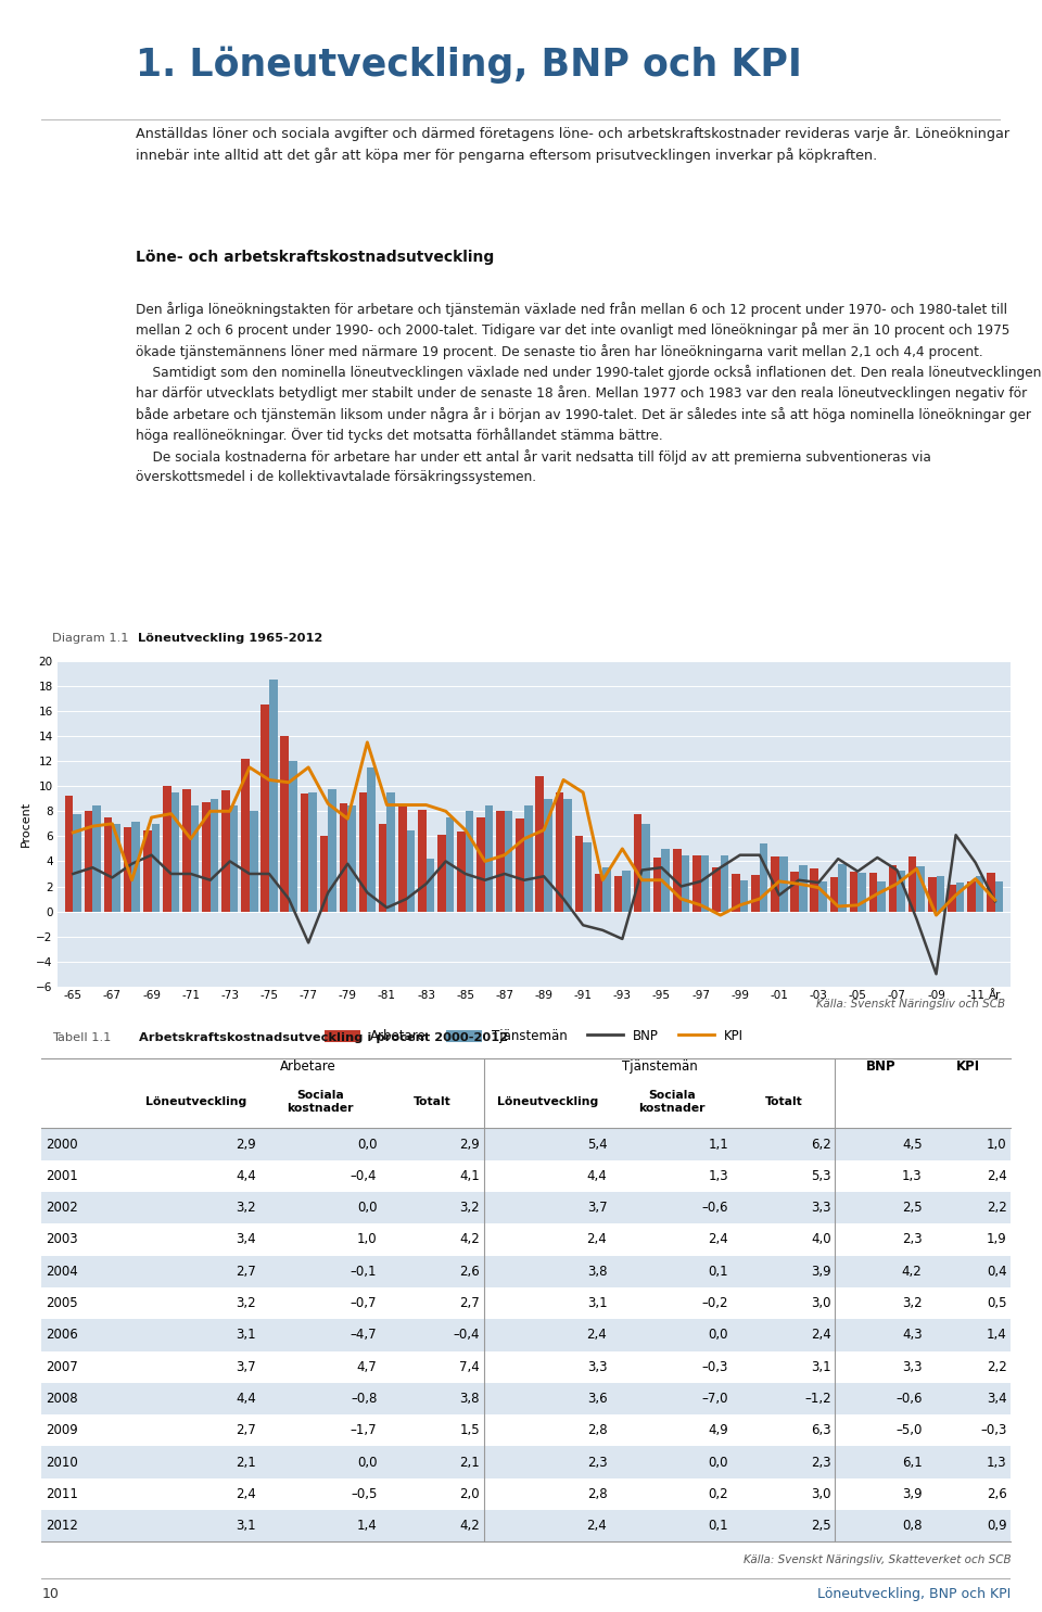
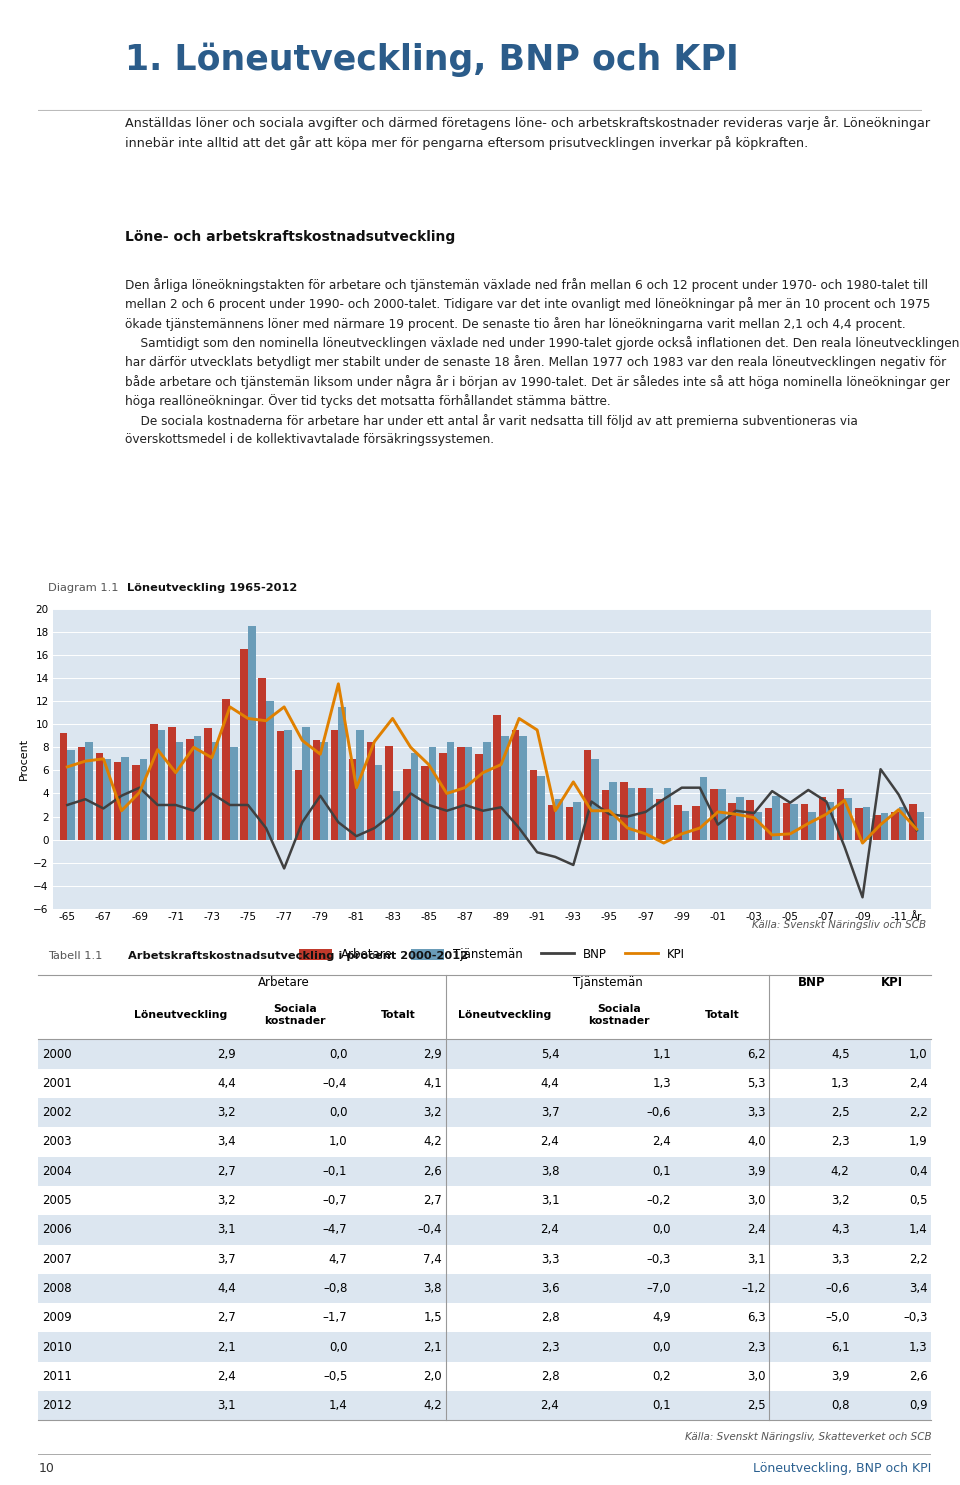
KPI/-69: 7.5 -> 4.1
KPI/-73: 8.0 -> 7.1
KPI/-81: 8.5 -> 4.5
KPI/-83: 8.5 -> 10.5
BNP/-95: 3.5 -> 2.2
